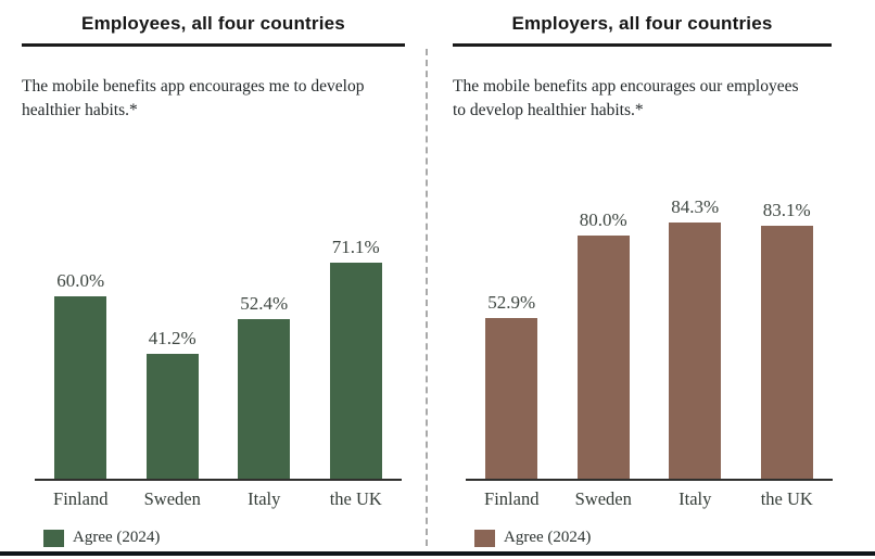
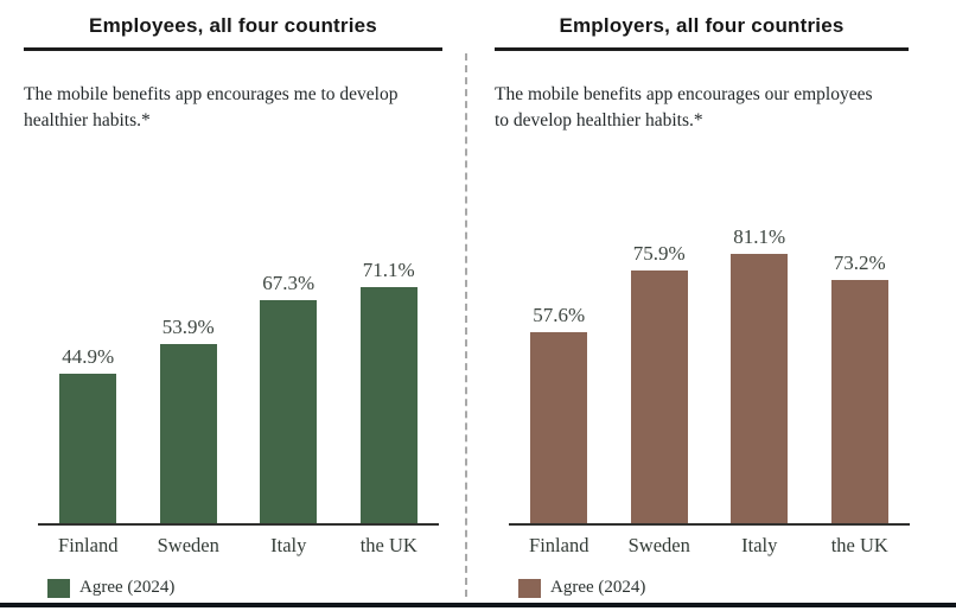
Employees, all four countries/Finland: 60.0% -> 44.9%
Employees, all four countries/Sweden: 41.2% -> 53.9%
Employees, all four countries/Italy: 52.4% -> 67.3%
Employers, all four countries/Finland: 52.9% -> 57.6%
Employers, all four countries/Sweden: 80.0% -> 75.9%
Employers, all four countries/Italy: 84.3% -> 81.1%
Employers, all four countries/the UK: 83.1% -> 73.2%
